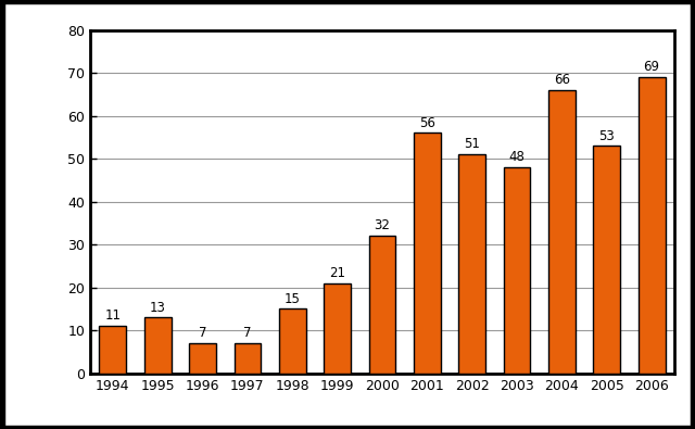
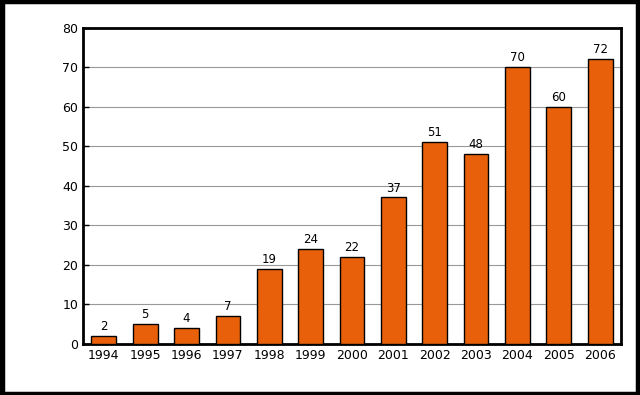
1994: 11 -> 2
1995: 13 -> 5
1996: 7 -> 4
1998: 15 -> 19
1999: 21 -> 24
2000: 32 -> 22
2001: 56 -> 37
2004: 66 -> 70
2005: 53 -> 60
2006: 69 -> 72
